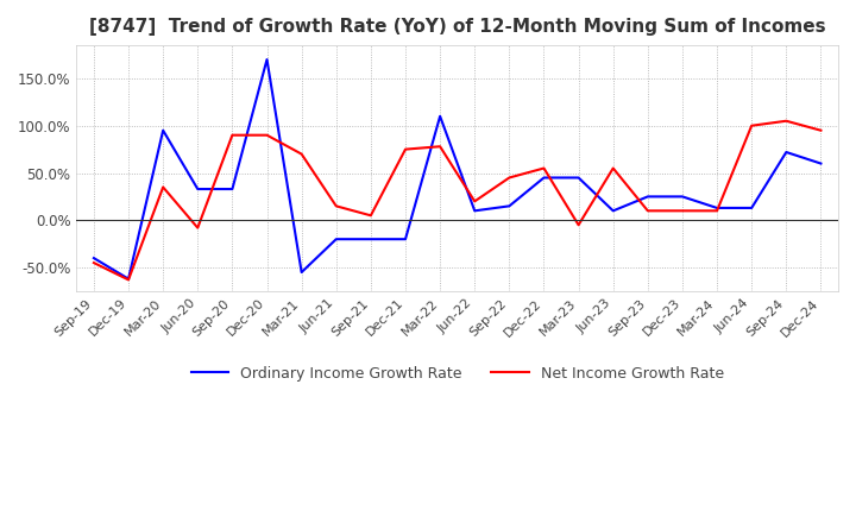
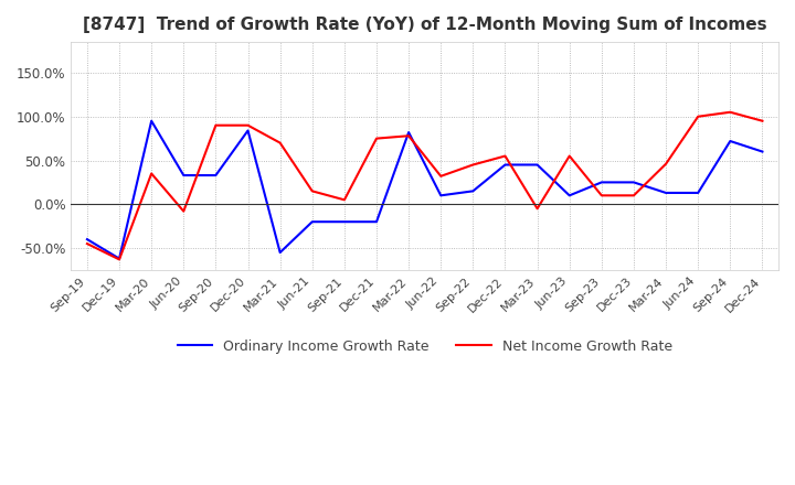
Ordinary Income Growth Rate/Dec-20: 170% -> 84%
Ordinary Income Growth Rate/Mar-22: 110% -> 82%
Net Income Growth Rate/Jun-22: 20% -> 32%
Net Income Growth Rate/Mar-24: 10% -> 46%
